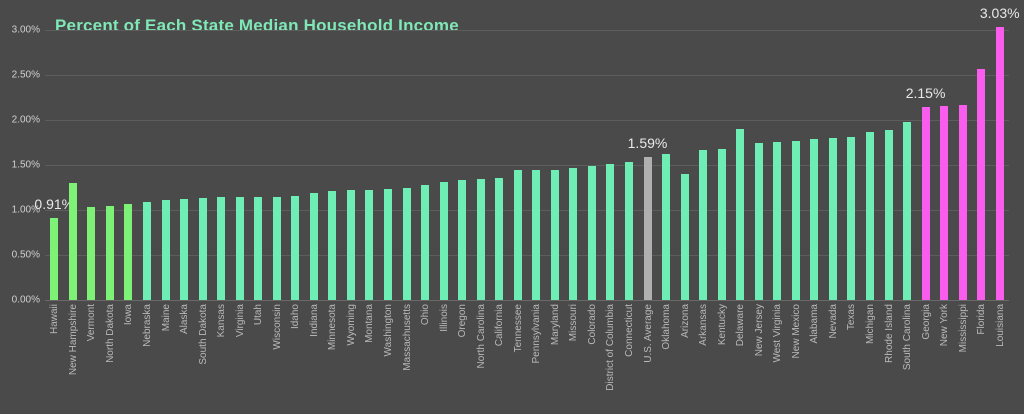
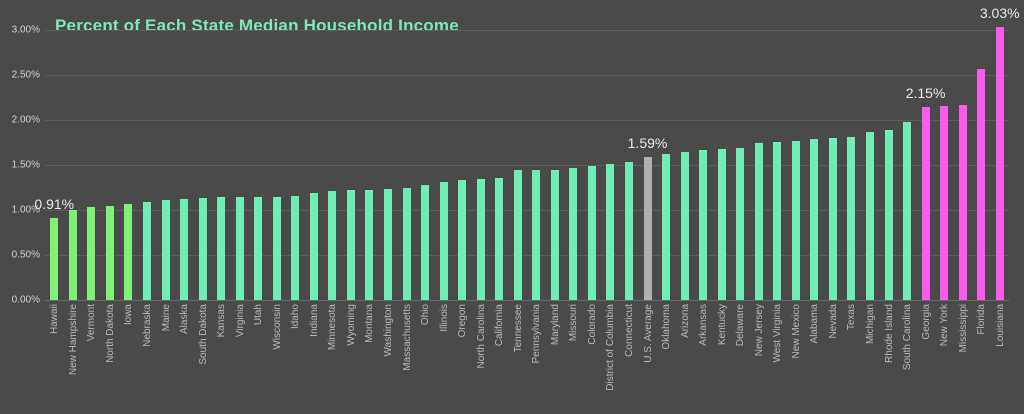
New Hampshire: 1.3% -> 1.0%
Arizona: 1.4% -> 1.6%
Delaware: 1.9% -> 1.7%
